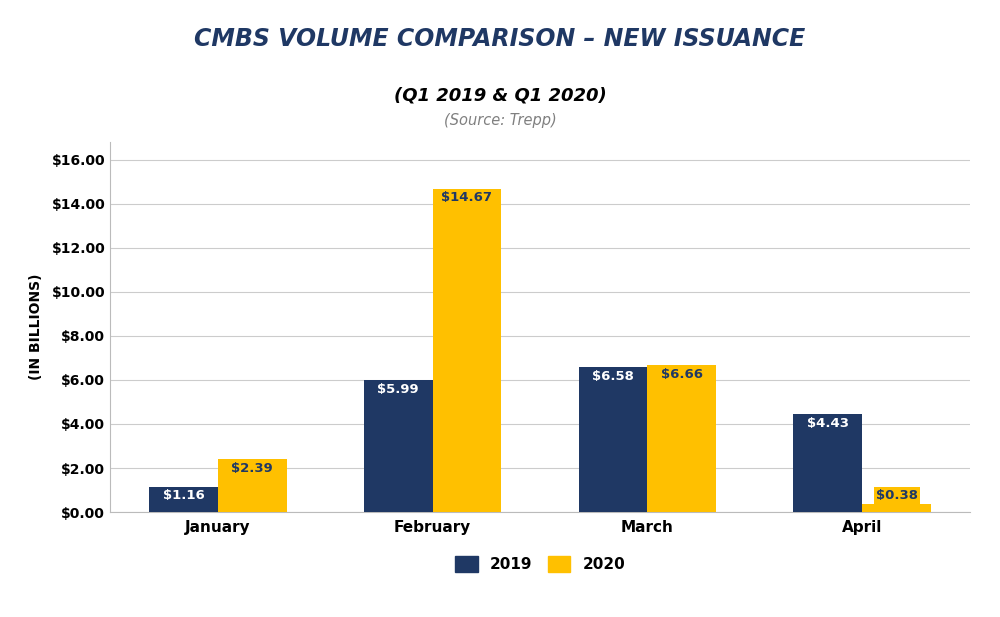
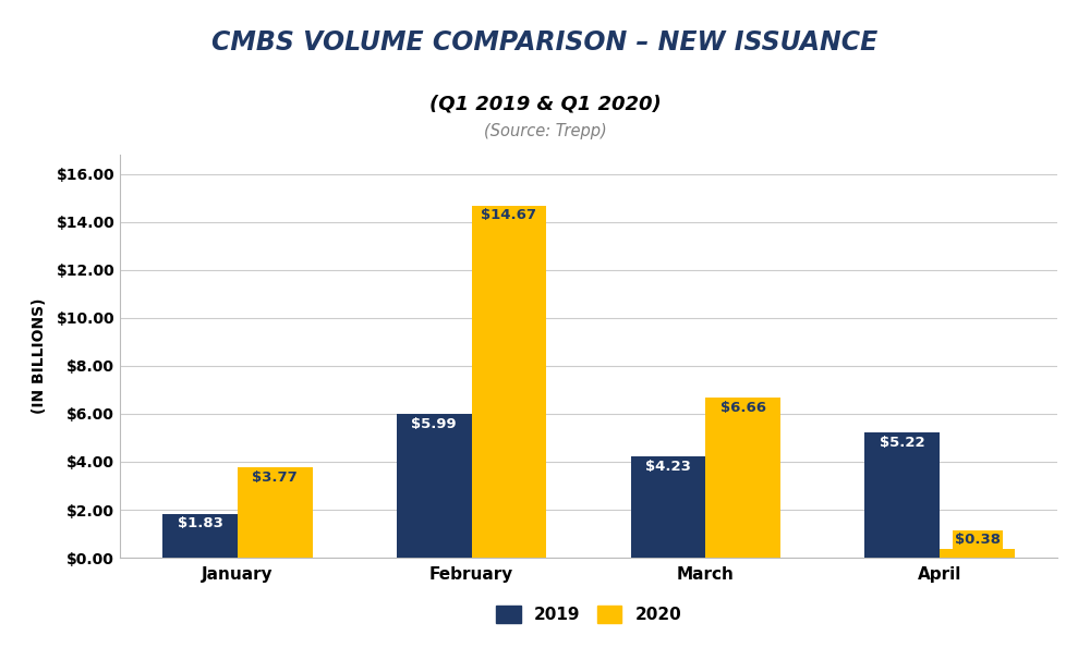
2019/January: $1.16 -> $1.83
2020/January: $2.39 -> $3.77
2019/March: $6.58 -> $4.23
2019/April: $4.43 -> $5.22
